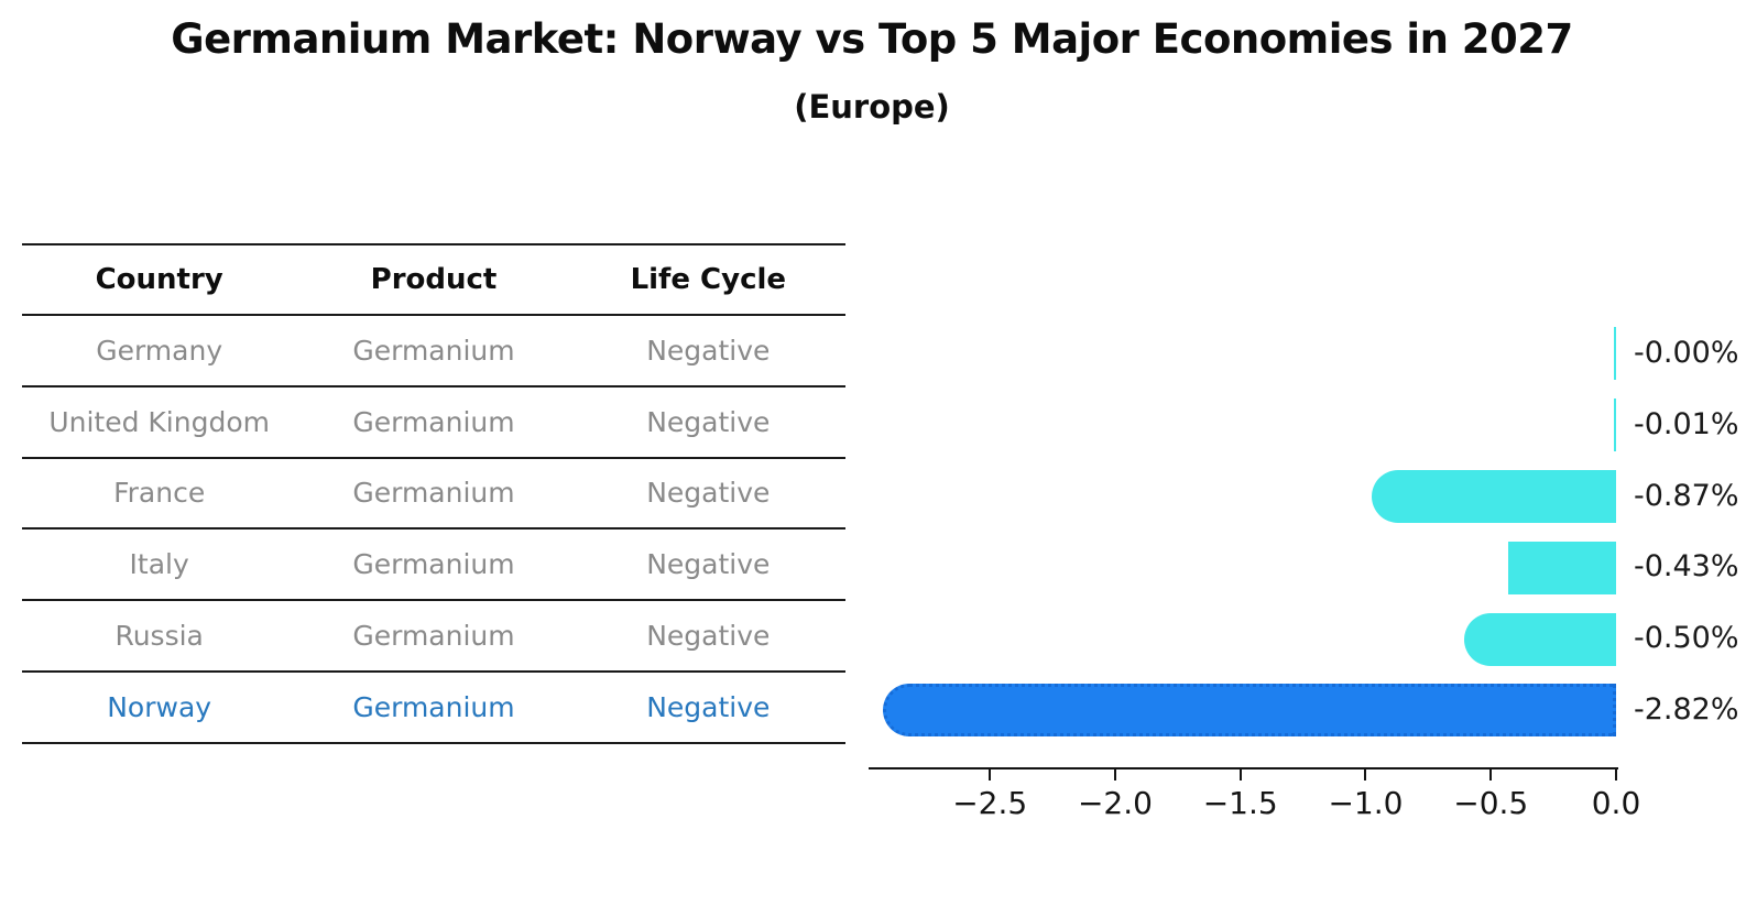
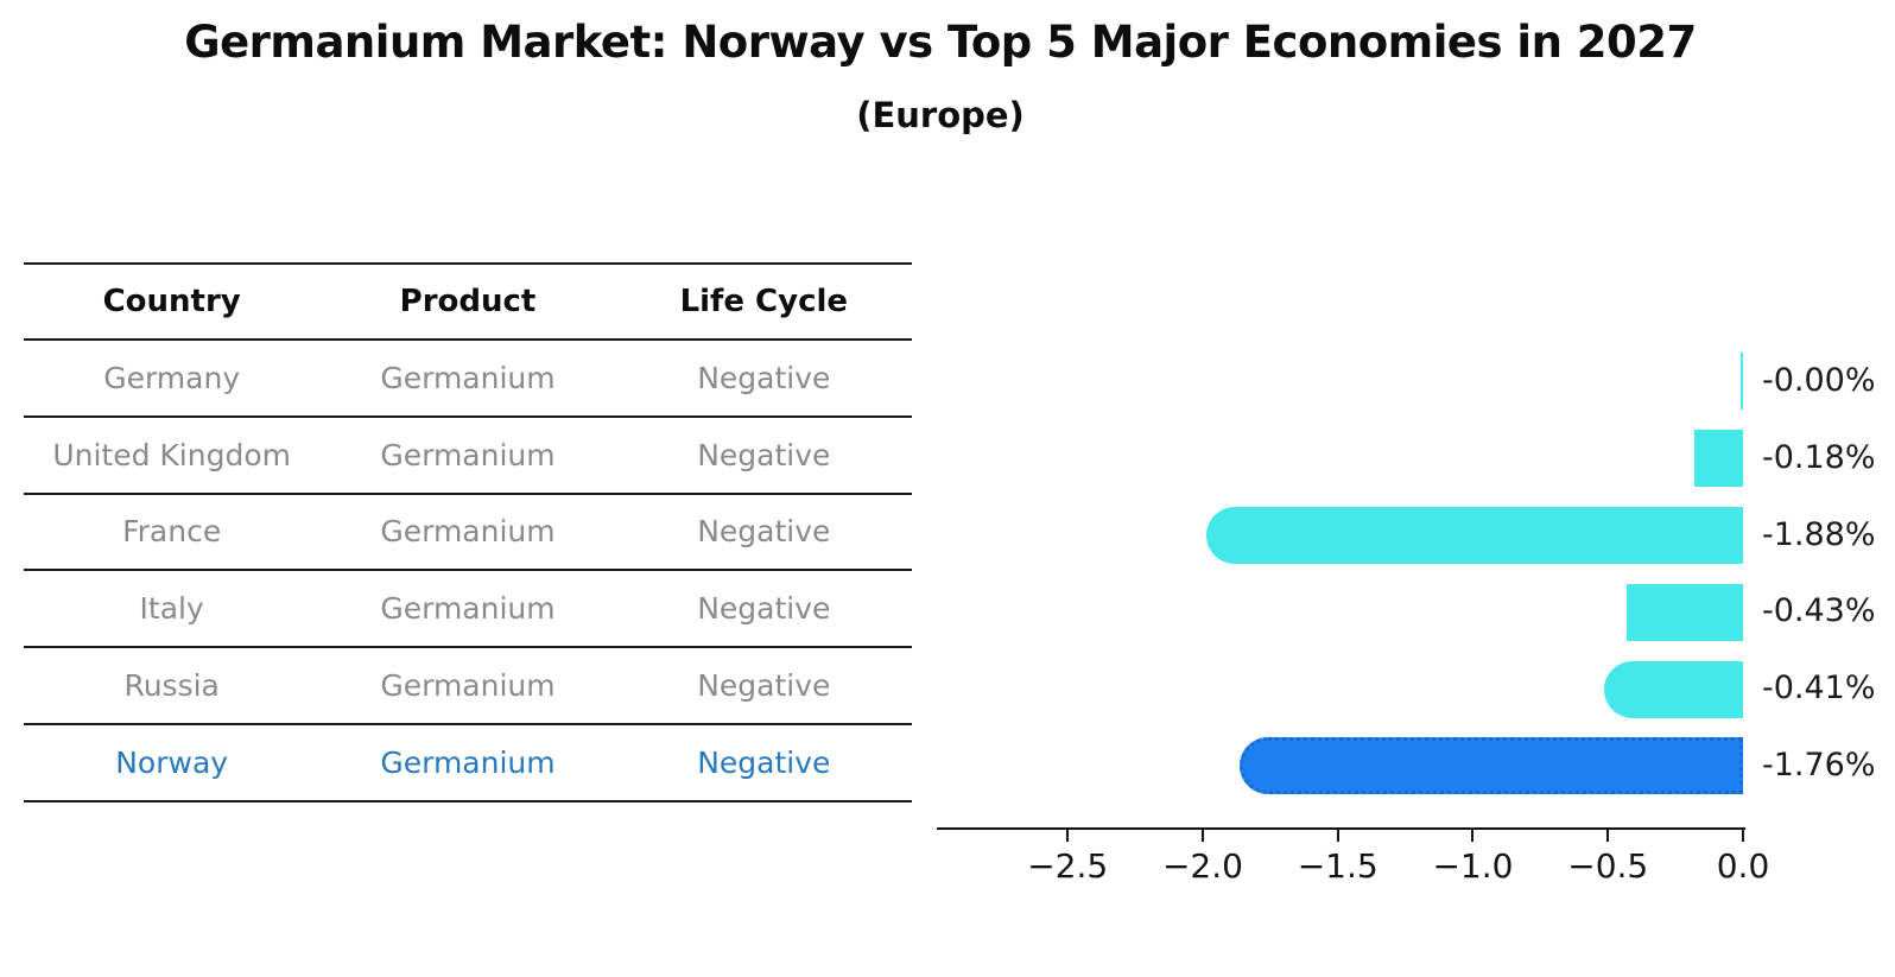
United Kingdom: -0.01% -> -0.18%
France: -0.87% -> -1.88%
Russia: -0.50% -> -0.41%
Norway: -2.82% -> -1.76%
